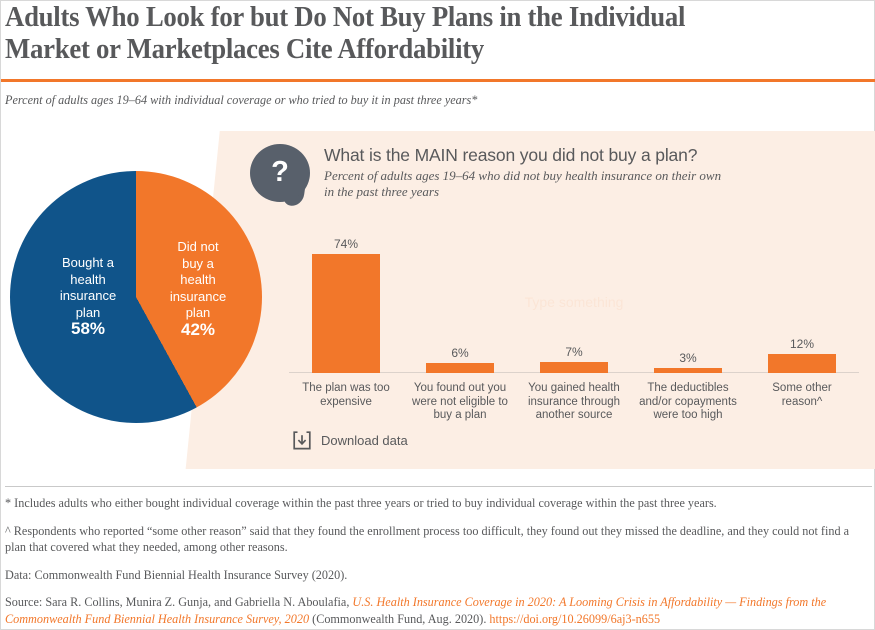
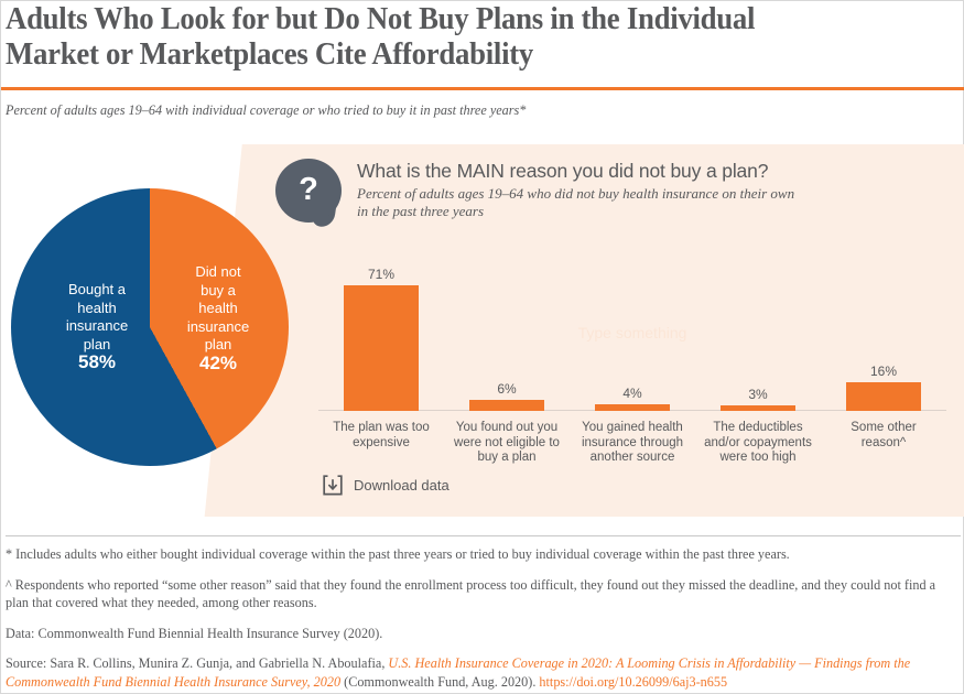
The plan was too expensive: 74% -> 71%
You gained health insurance through another source: 7% -> 4%
Some other reason^: 12% -> 16%
